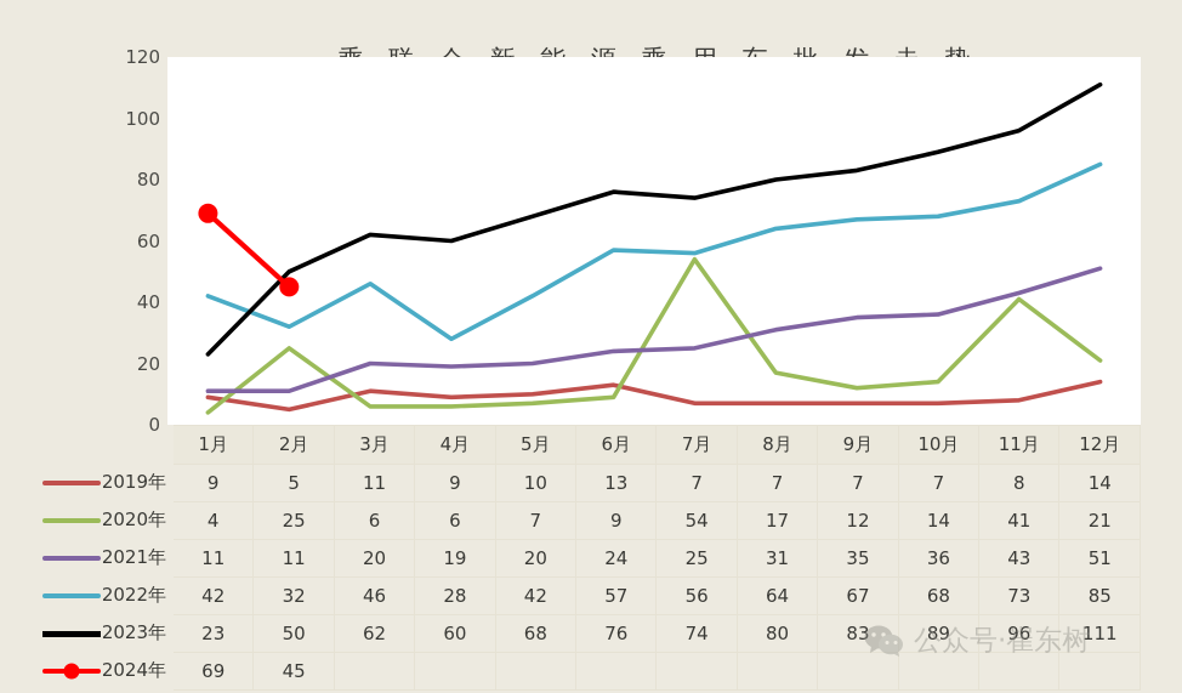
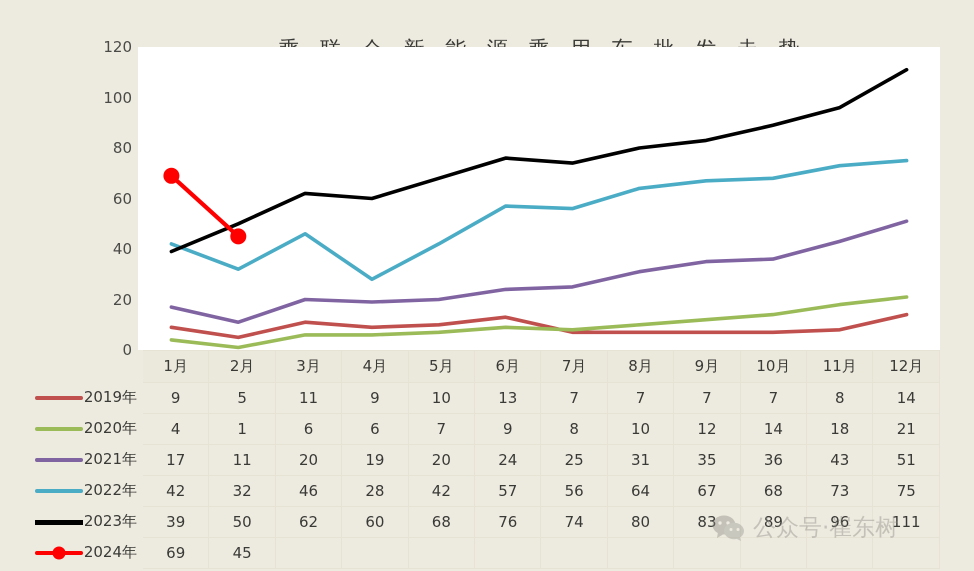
2021年/1月: 11 -> 17
2023年/1月: 23 -> 39
2020年/2月: 25 -> 1
2020年/7月: 54 -> 8
2020年/8月: 17 -> 10
2020年/11月: 41 -> 18
2022年/12月: 85 -> 75
